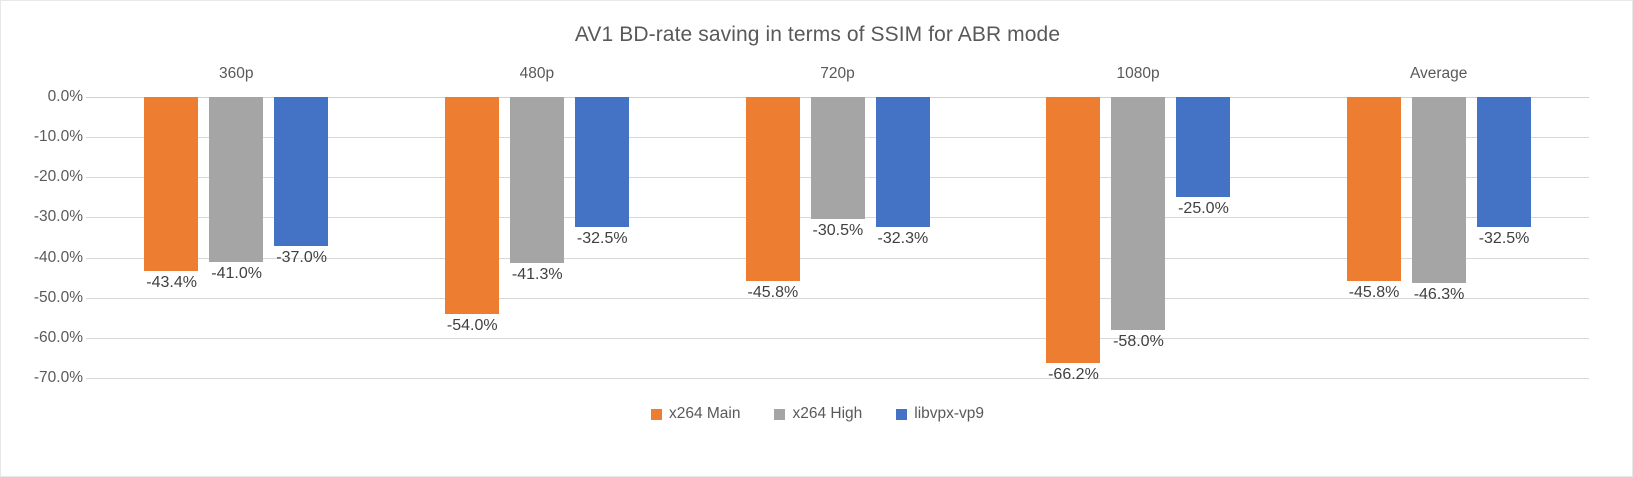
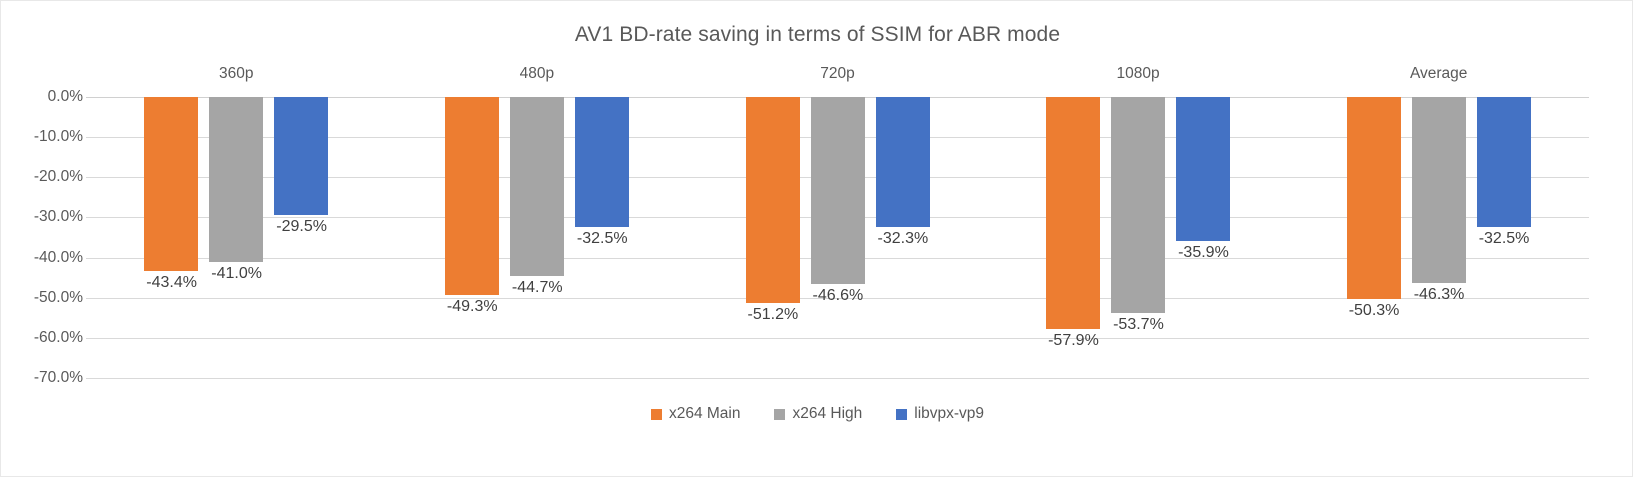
libvpx-vp9/360p: -37.0% -> -29.5%
x264 Main/480p: -54.0% -> -49.3%
x264 High/480p: -41.3% -> -44.7%
x264 Main/720p: -45.8% -> -51.2%
x264 High/720p: -30.5% -> -46.6%
x264 Main/1080p: -66.2% -> -57.9%
x264 High/1080p: -58.0% -> -53.7%
libvpx-vp9/1080p: -25.0% -> -35.9%
x264 Main/Average: -45.8% -> -50.3%
